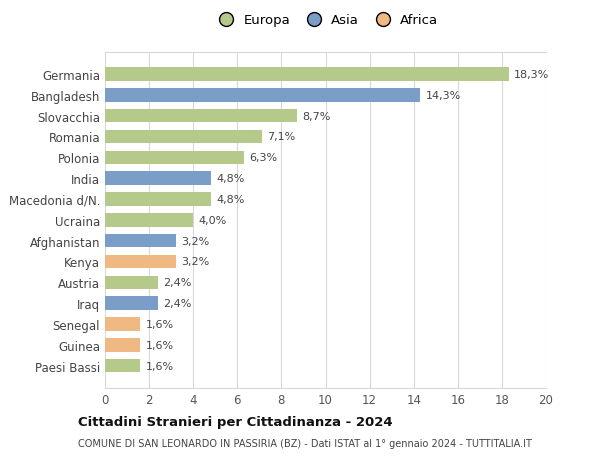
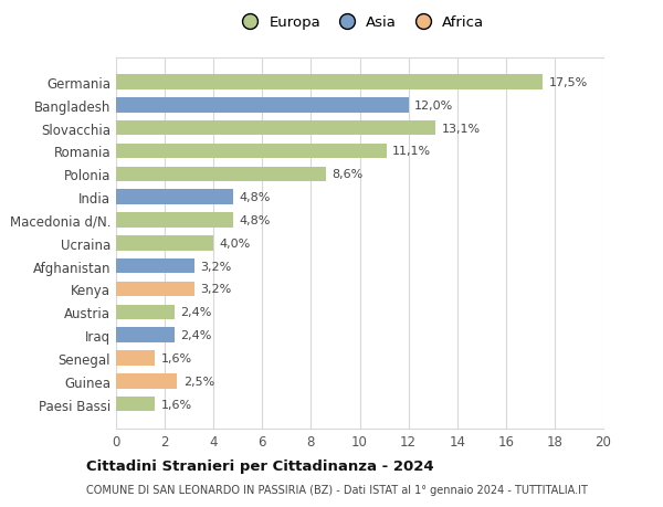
Germania: 18,3% -> 17,5%
Bangladesh: 14,3% -> 12,0%
Slovacchia: 8,7% -> 13,1%
Romania: 7,1% -> 11,1%
Polonia: 6,3% -> 8,6%
Guinea: 1,6% -> 2,5%
